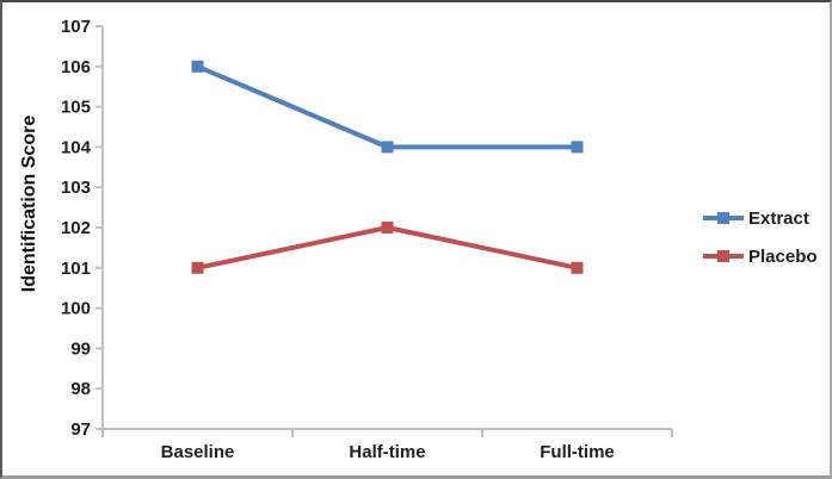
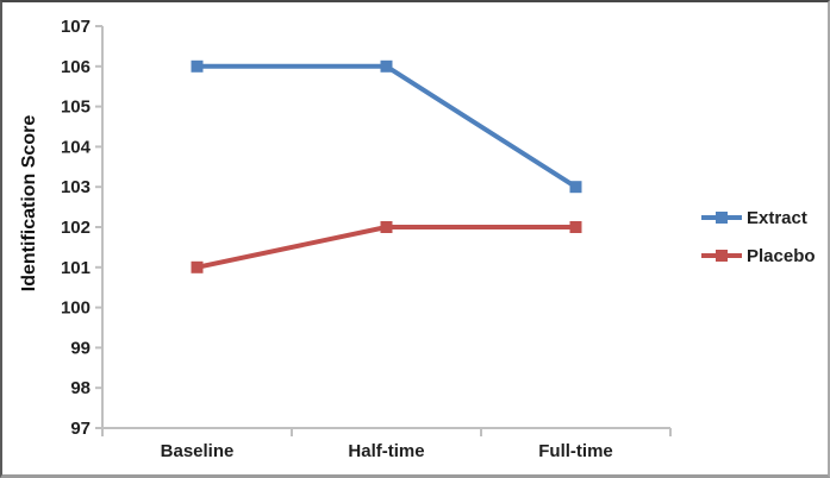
Extract/Half-time: 104 -> 106
Extract/Full-time: 104 -> 103
Placebo/Full-time: 101 -> 102
